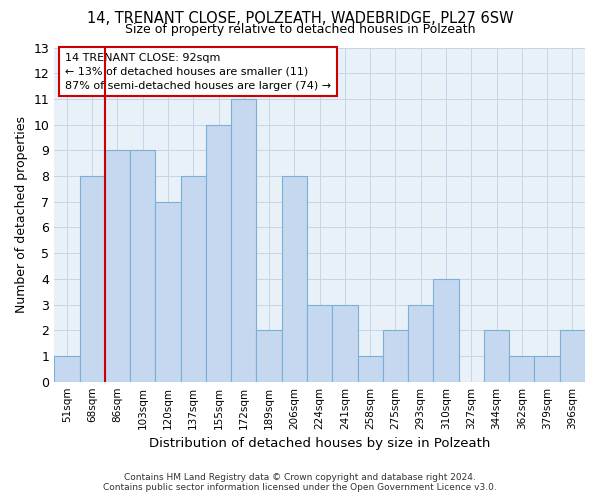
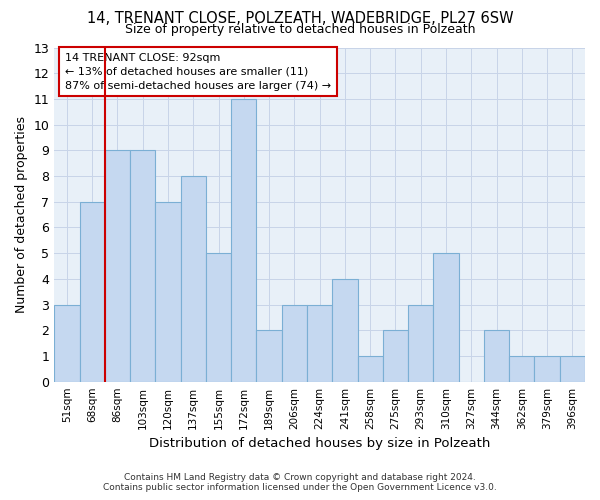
51sqm: 1 -> 3
68sqm: 8 -> 7
155sqm: 10 -> 5
206sqm: 8 -> 3
241sqm: 3 -> 4
310sqm: 4 -> 5
396sqm: 2 -> 1
